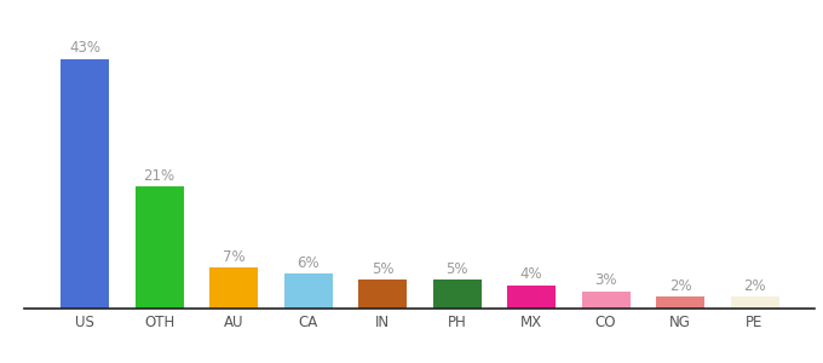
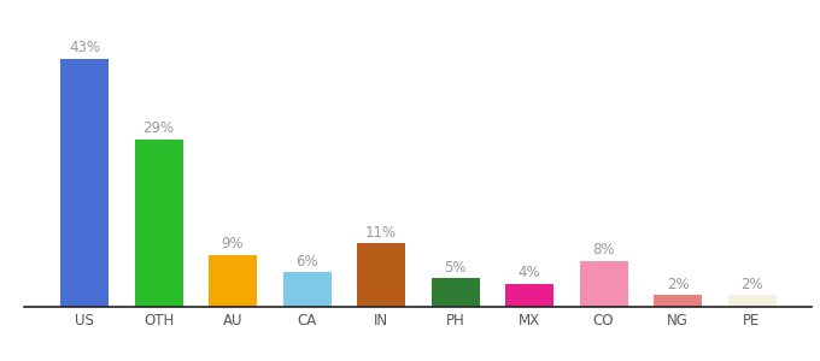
OTH: 21% -> 29%
AU: 7% -> 9%
IN: 5% -> 11%
CO: 3% -> 8%
